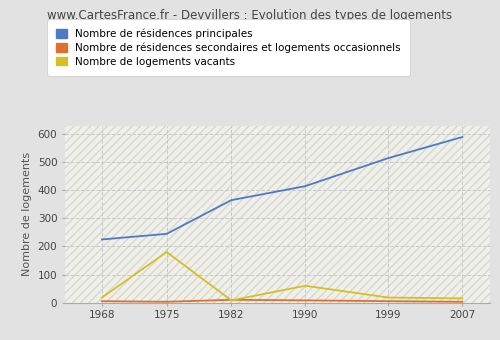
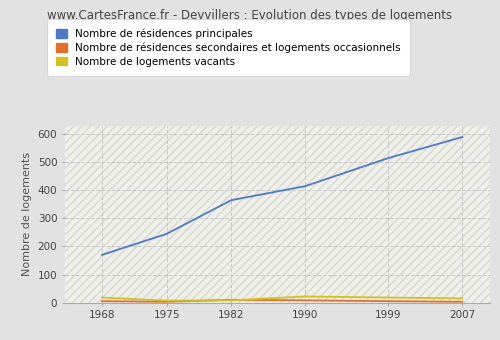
Nombre de résidences principales/1968: 225 -> 170
Nombre de logements vacants/1975: 180 -> 7
Nombre de logements vacants/1990: 60 -> 22
